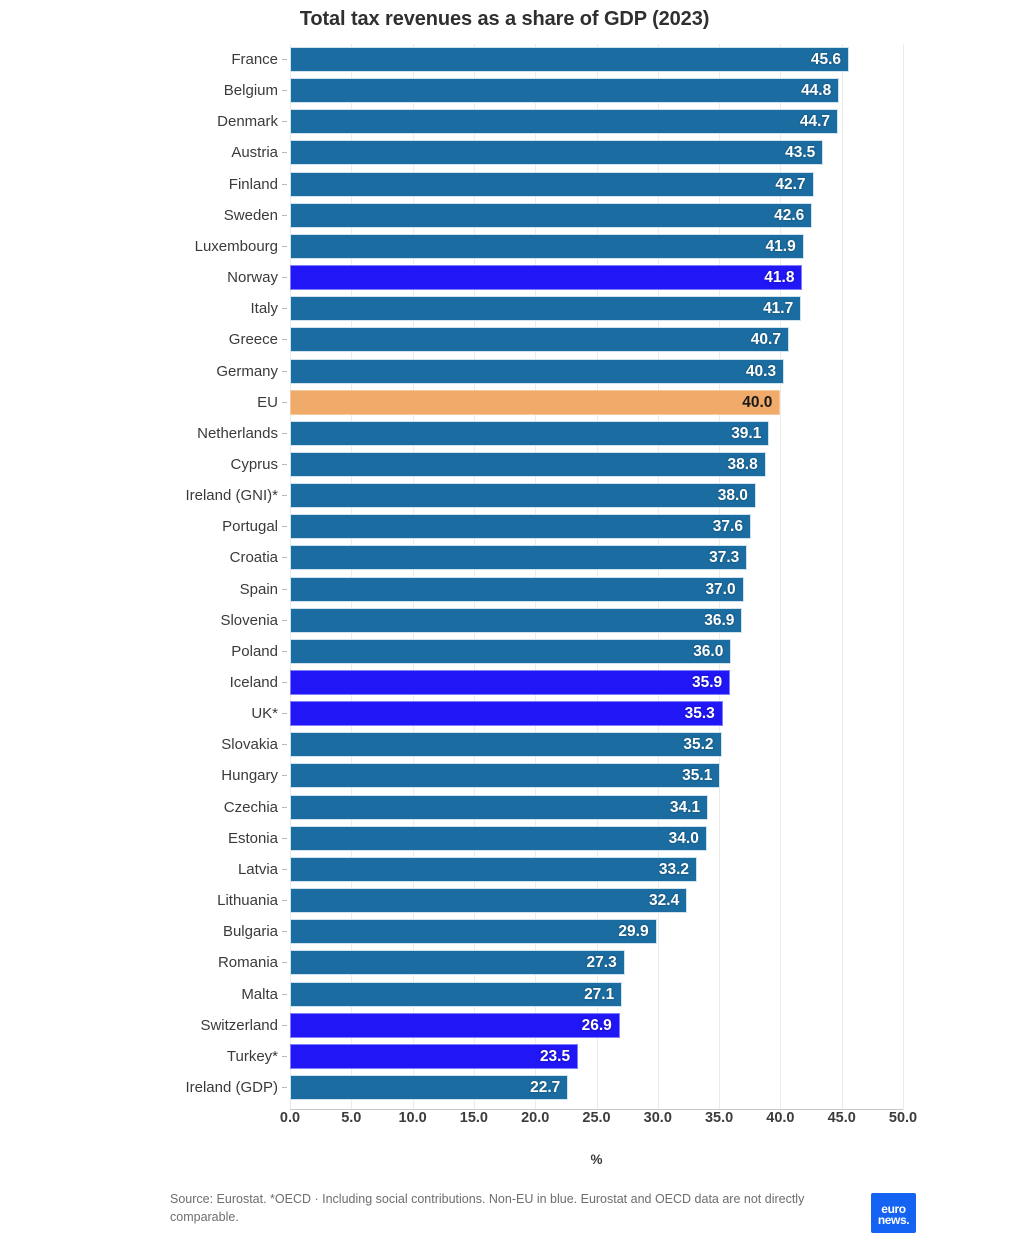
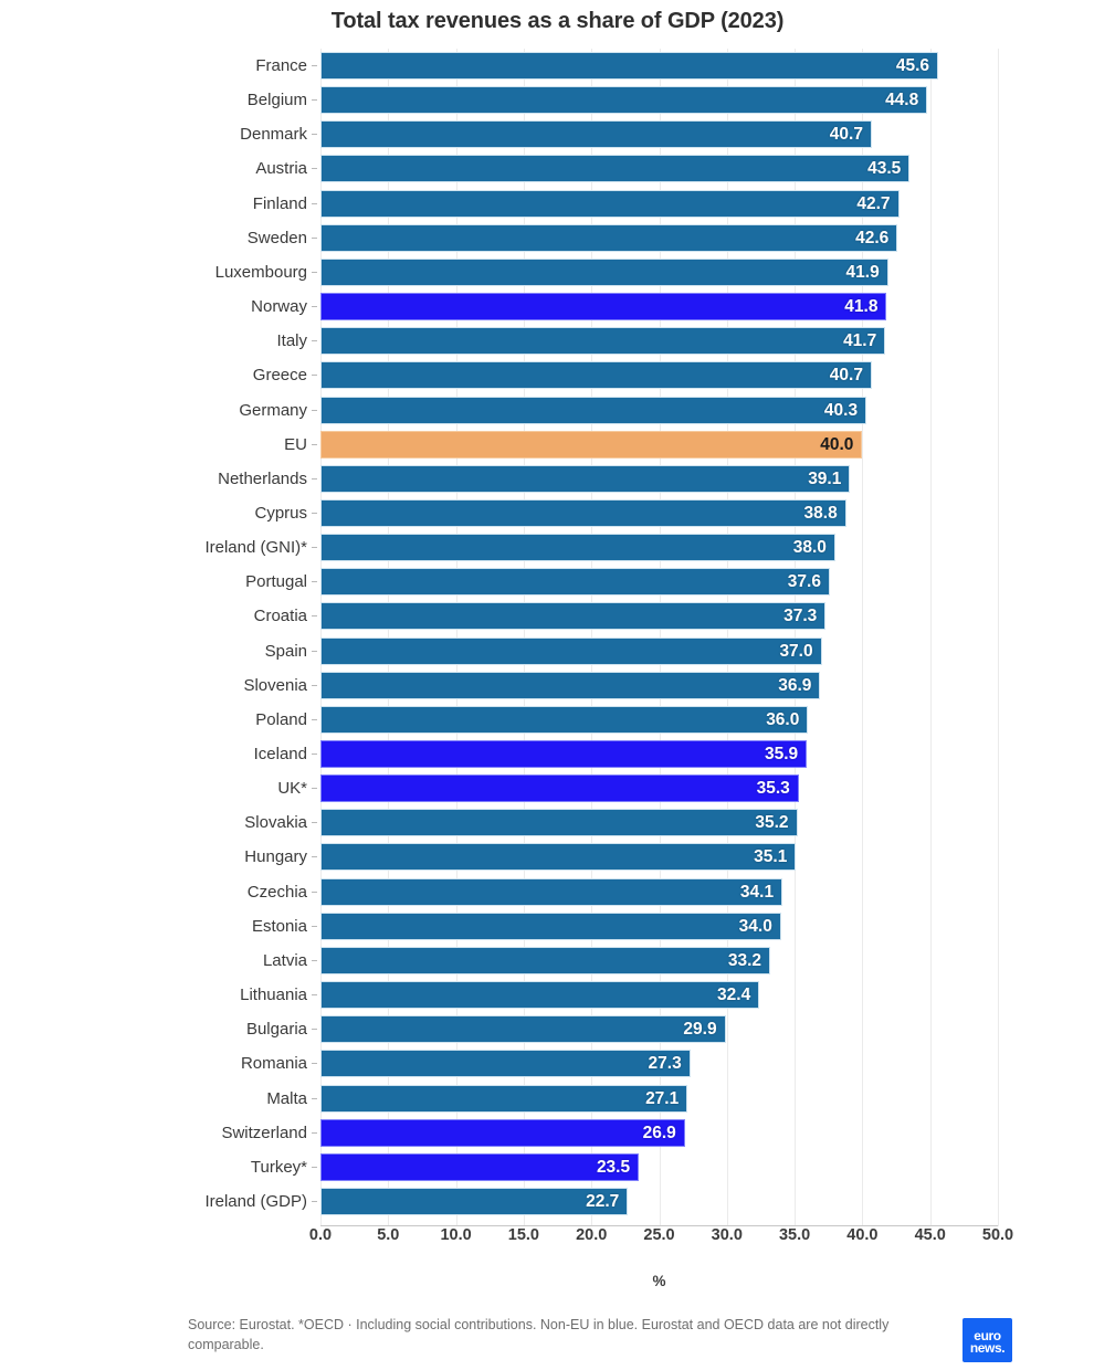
Denmark: 44.7 -> 40.7
